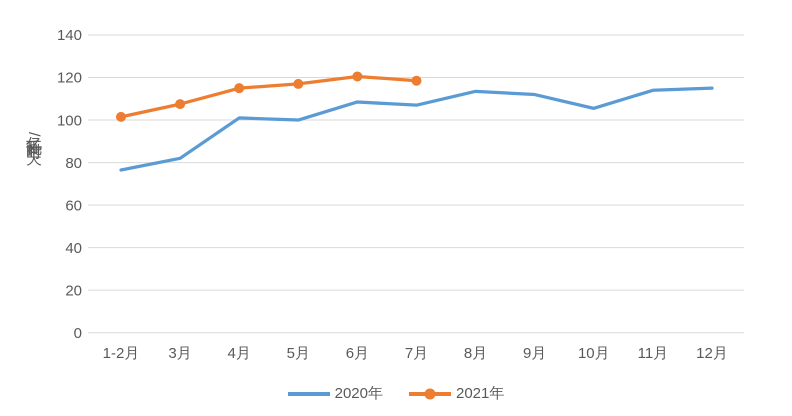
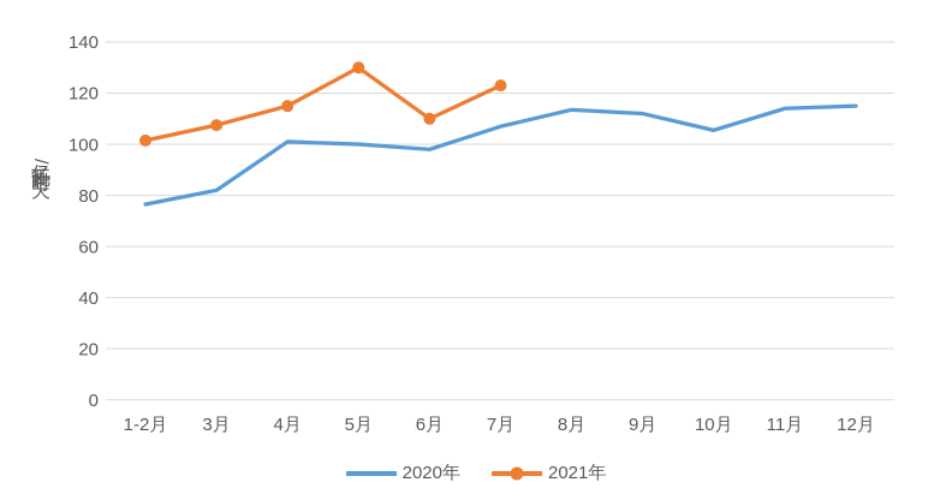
2021年/5月: 117 -> 130
2020年/6月: 108 -> 98
2021年/6月: 120 -> 110
2021年/7月: 118 -> 123
